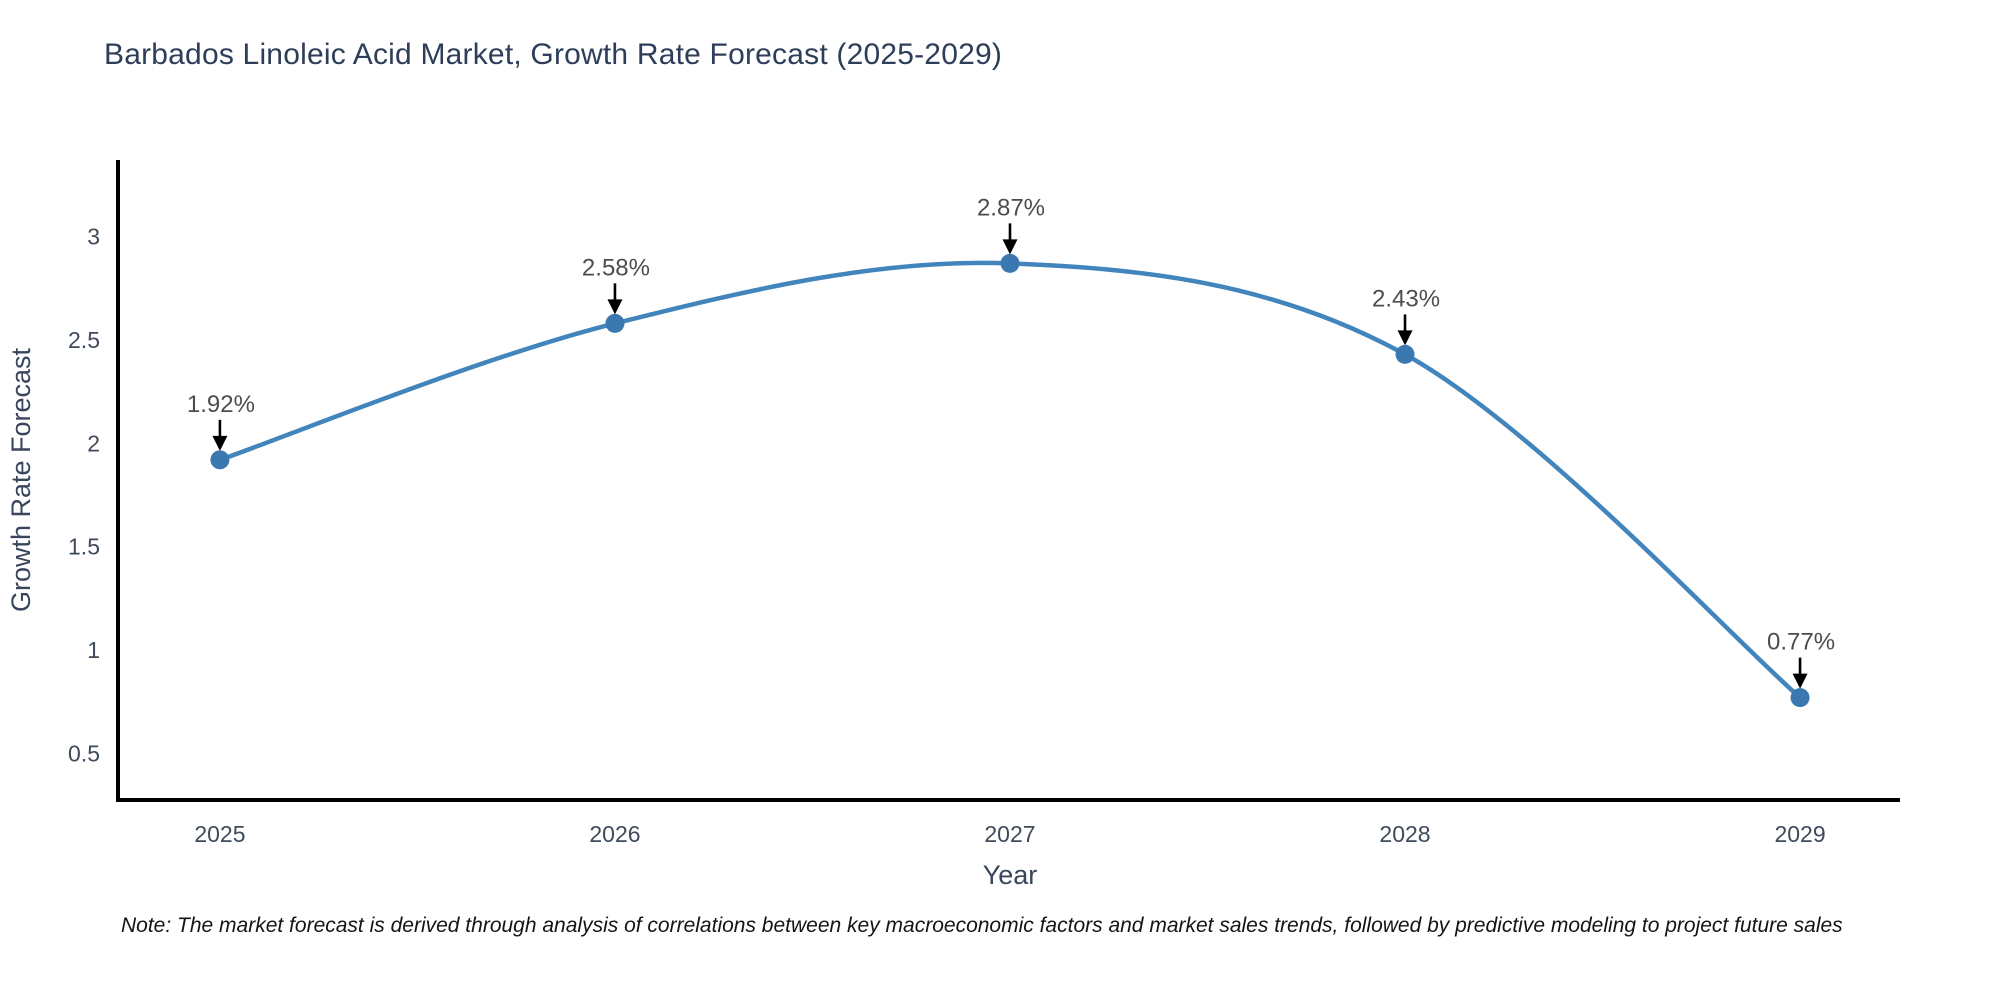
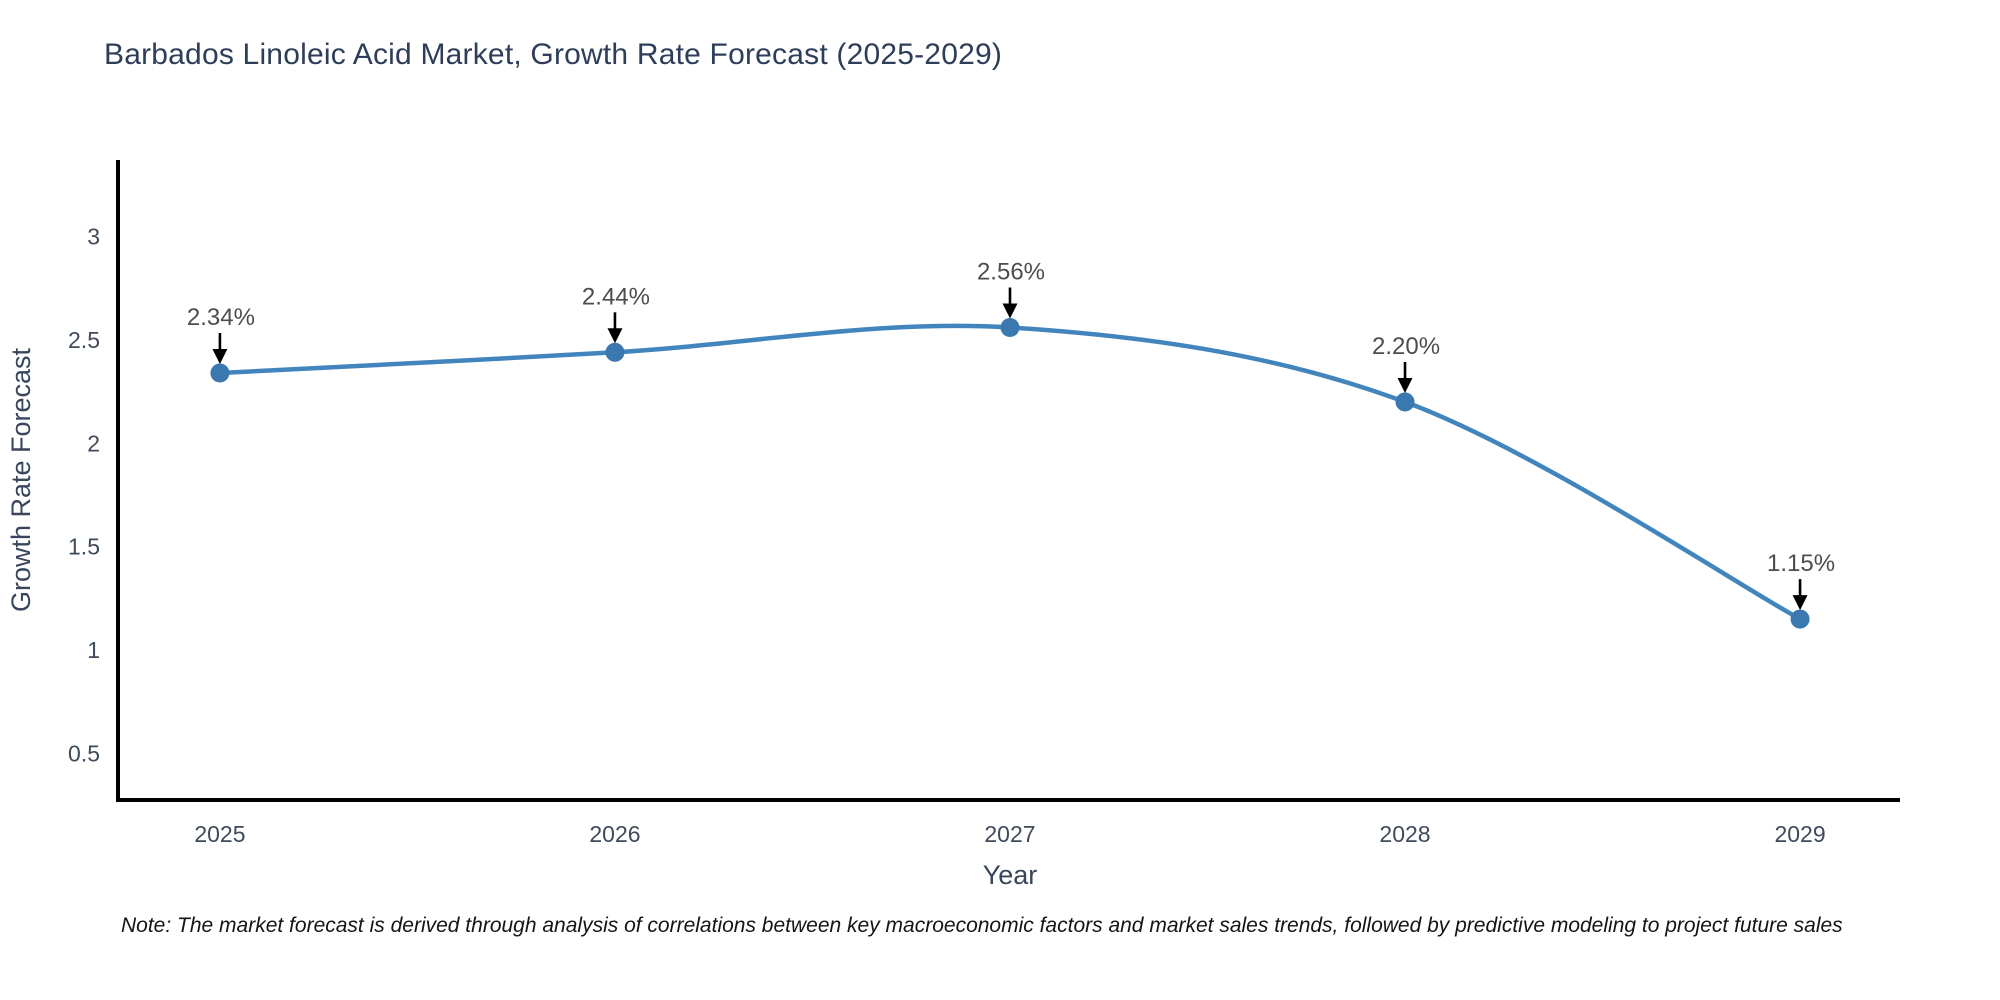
2025: 1.92% -> 2.34%
2026: 2.58% -> 2.44%
2027: 2.87% -> 2.56%
2028: 2.43% -> 2.20%
2029: 0.77% -> 1.15%
